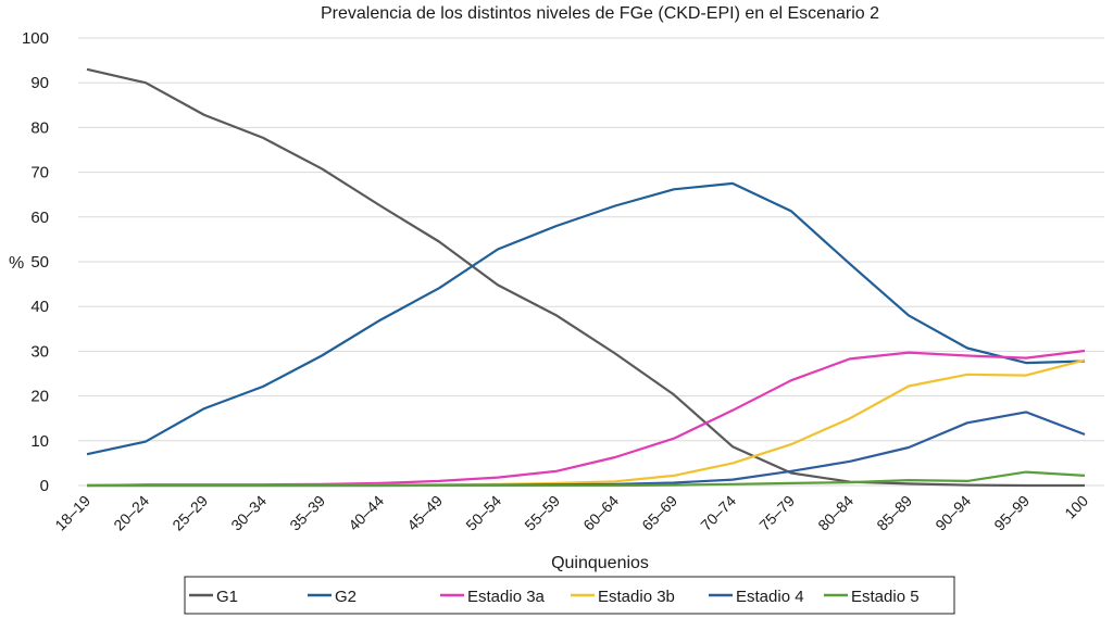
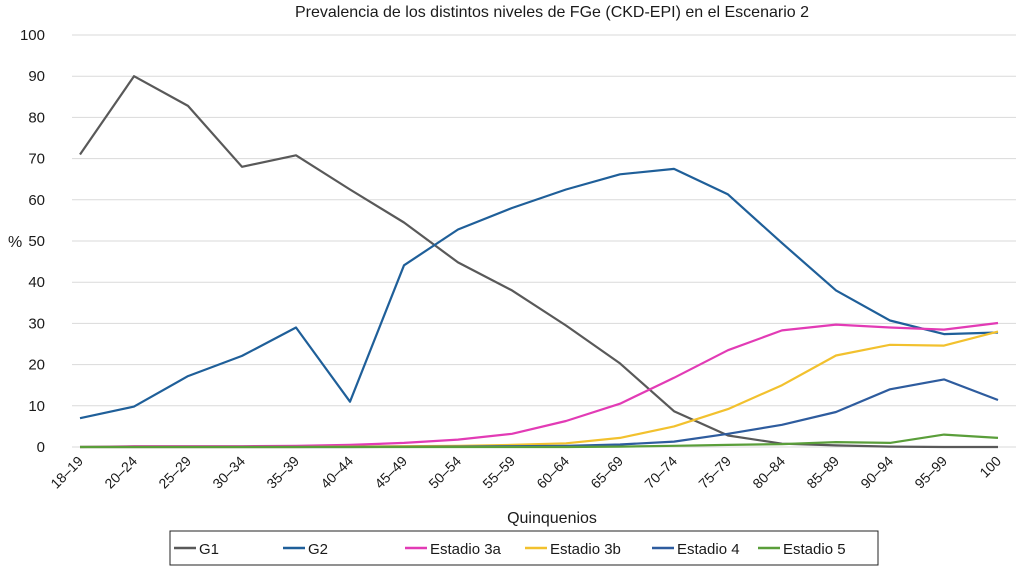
G1/18–19: 93 -> 71
G1/30–34: 78 -> 68
G2/40–44: 37 -> 11
